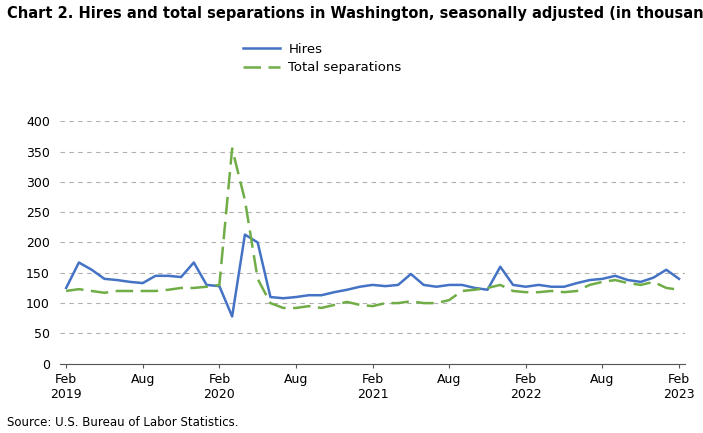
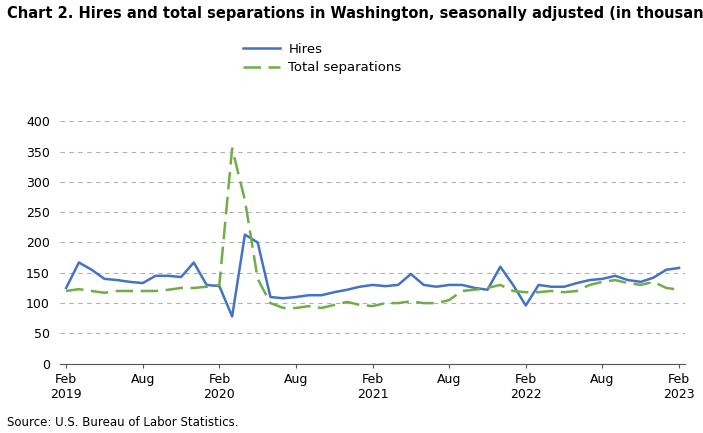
Hires/Feb 2022: 127 -> 96
Hires/Feb 2023: 140 -> 158
